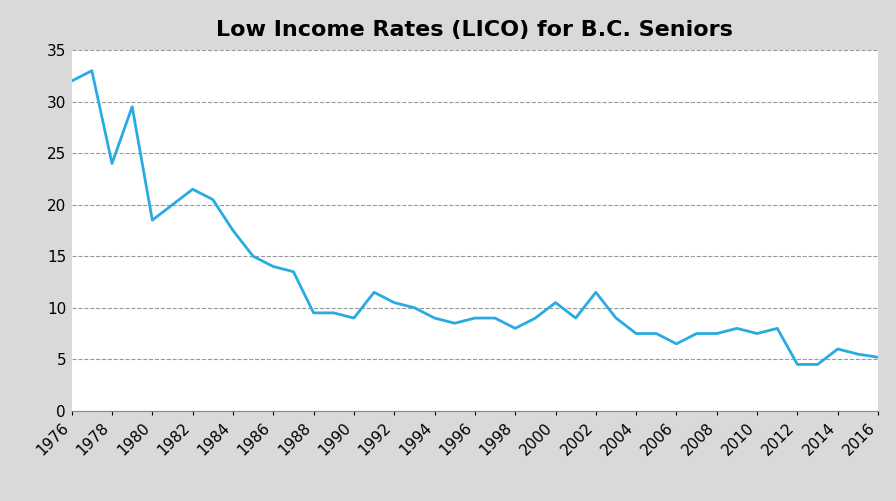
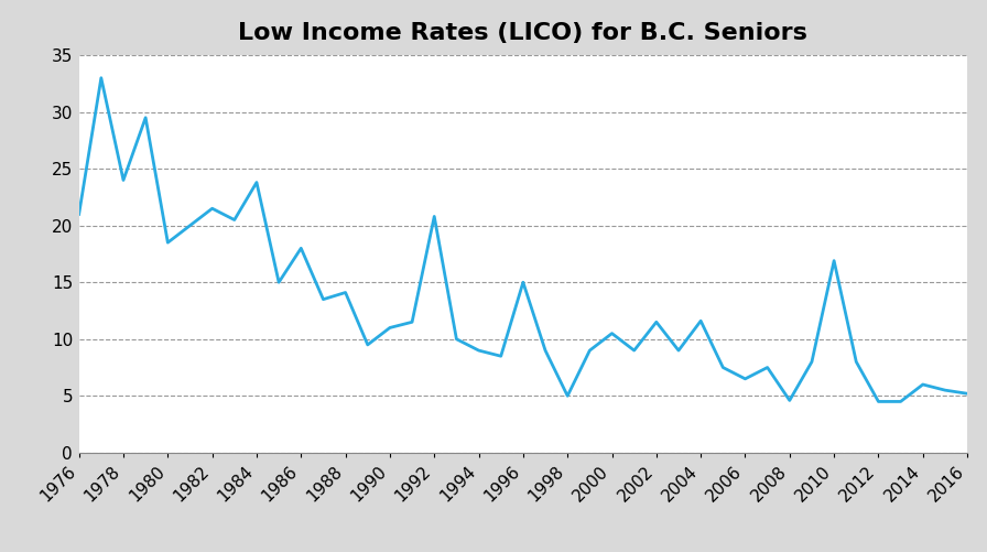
1976: 32.0 -> 21.0
1984: 17.5 -> 23.8
1986: 14.0 -> 18.0
1988: 9.5 -> 14.1
1990: 9.0 -> 11.0
1992: 10.5 -> 20.8
1996: 9.0 -> 15.0
1998: 8.0 -> 5.0
2004: 7.5 -> 11.6
2008: 7.5 -> 4.6
2010: 7.5 -> 16.9
